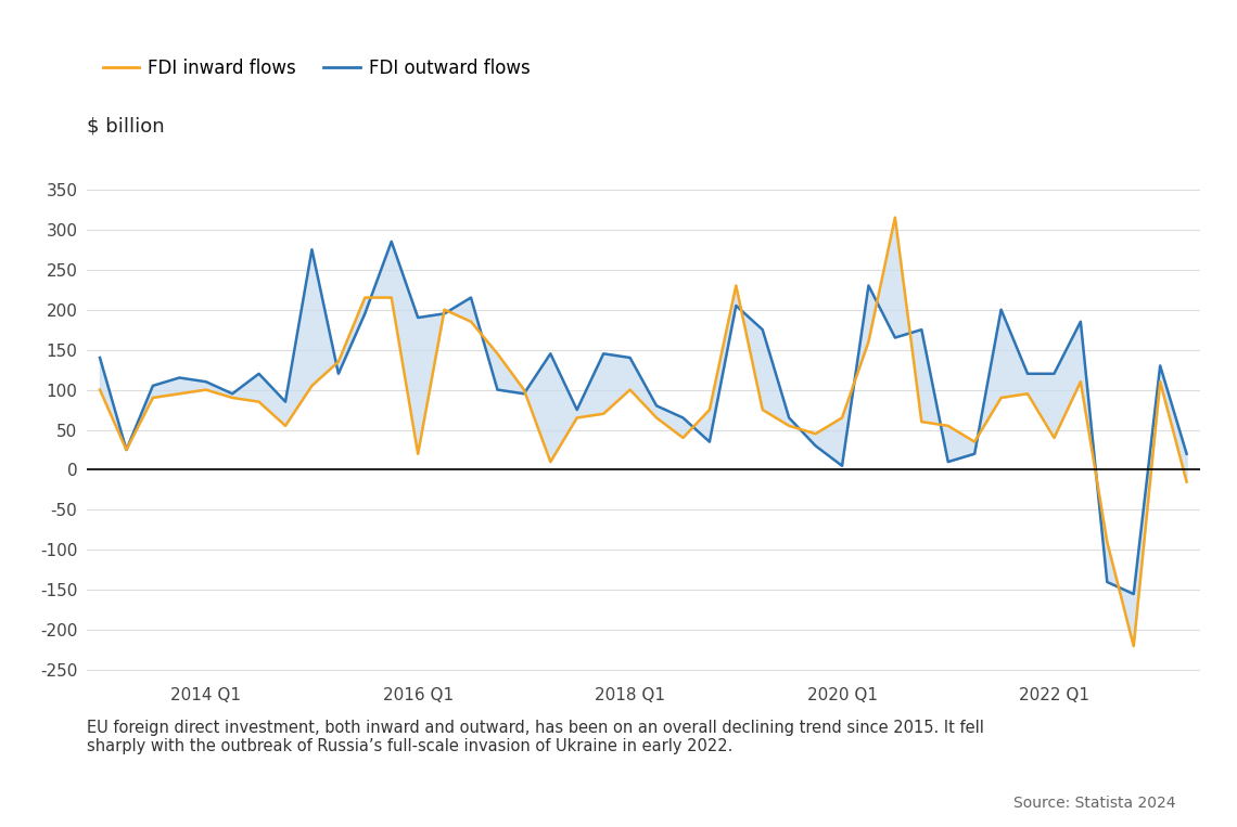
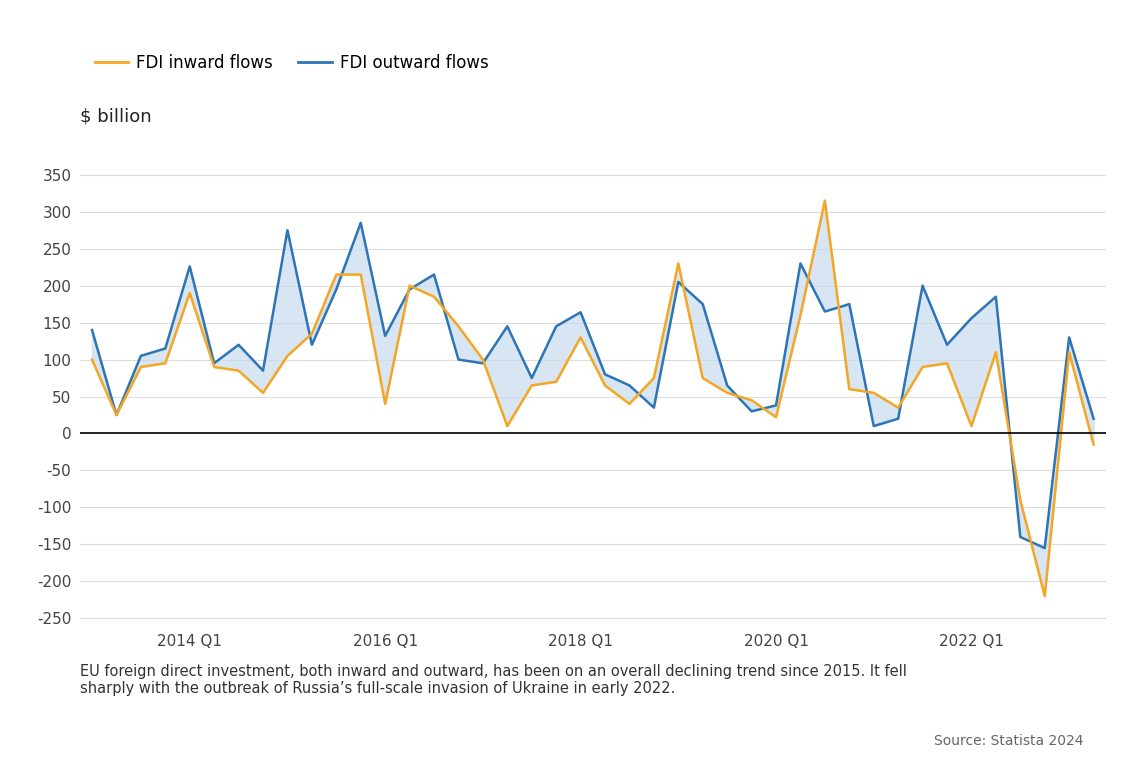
FDI inward flows/2014 Q1: 100 -> 190
FDI outward flows/2014 Q1: 110 -> 226
FDI inward flows/2016 Q1: 20 -> 40
FDI outward flows/2016 Q1: 190 -> 132
FDI inward flows/2018 Q1: 100 -> 130
FDI outward flows/2018 Q1: 140 -> 164
FDI inward flows/2020 Q1: 65 -> 22
FDI outward flows/2020 Q1: 5 -> 38
FDI inward flows/2022 Q1: 40 -> 10
FDI outward flows/2022 Q1: 120 -> 156
